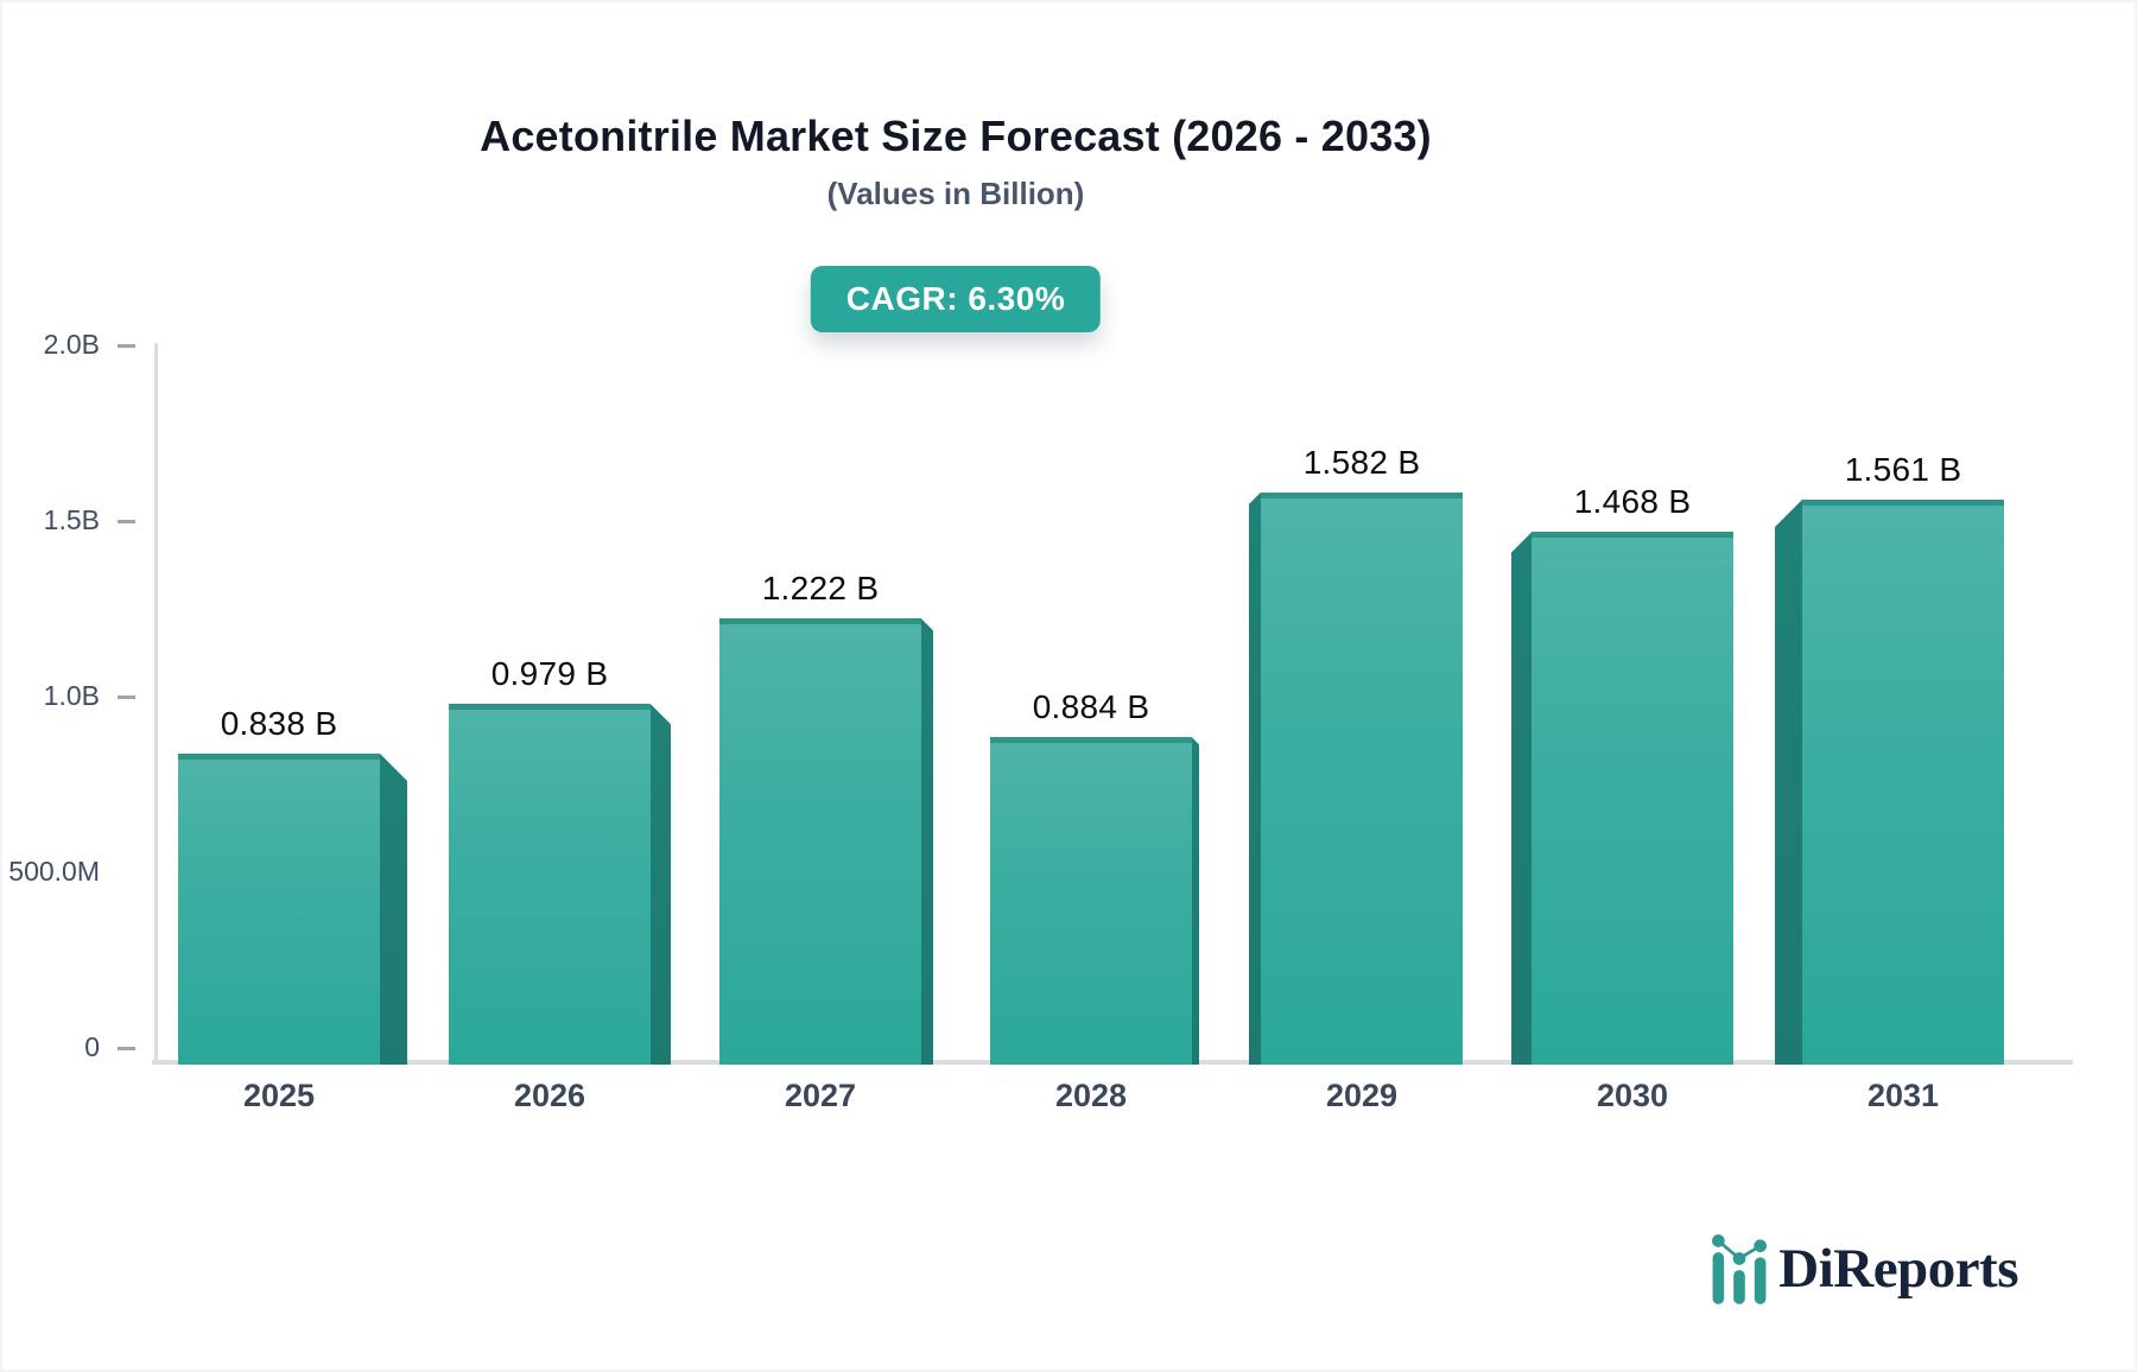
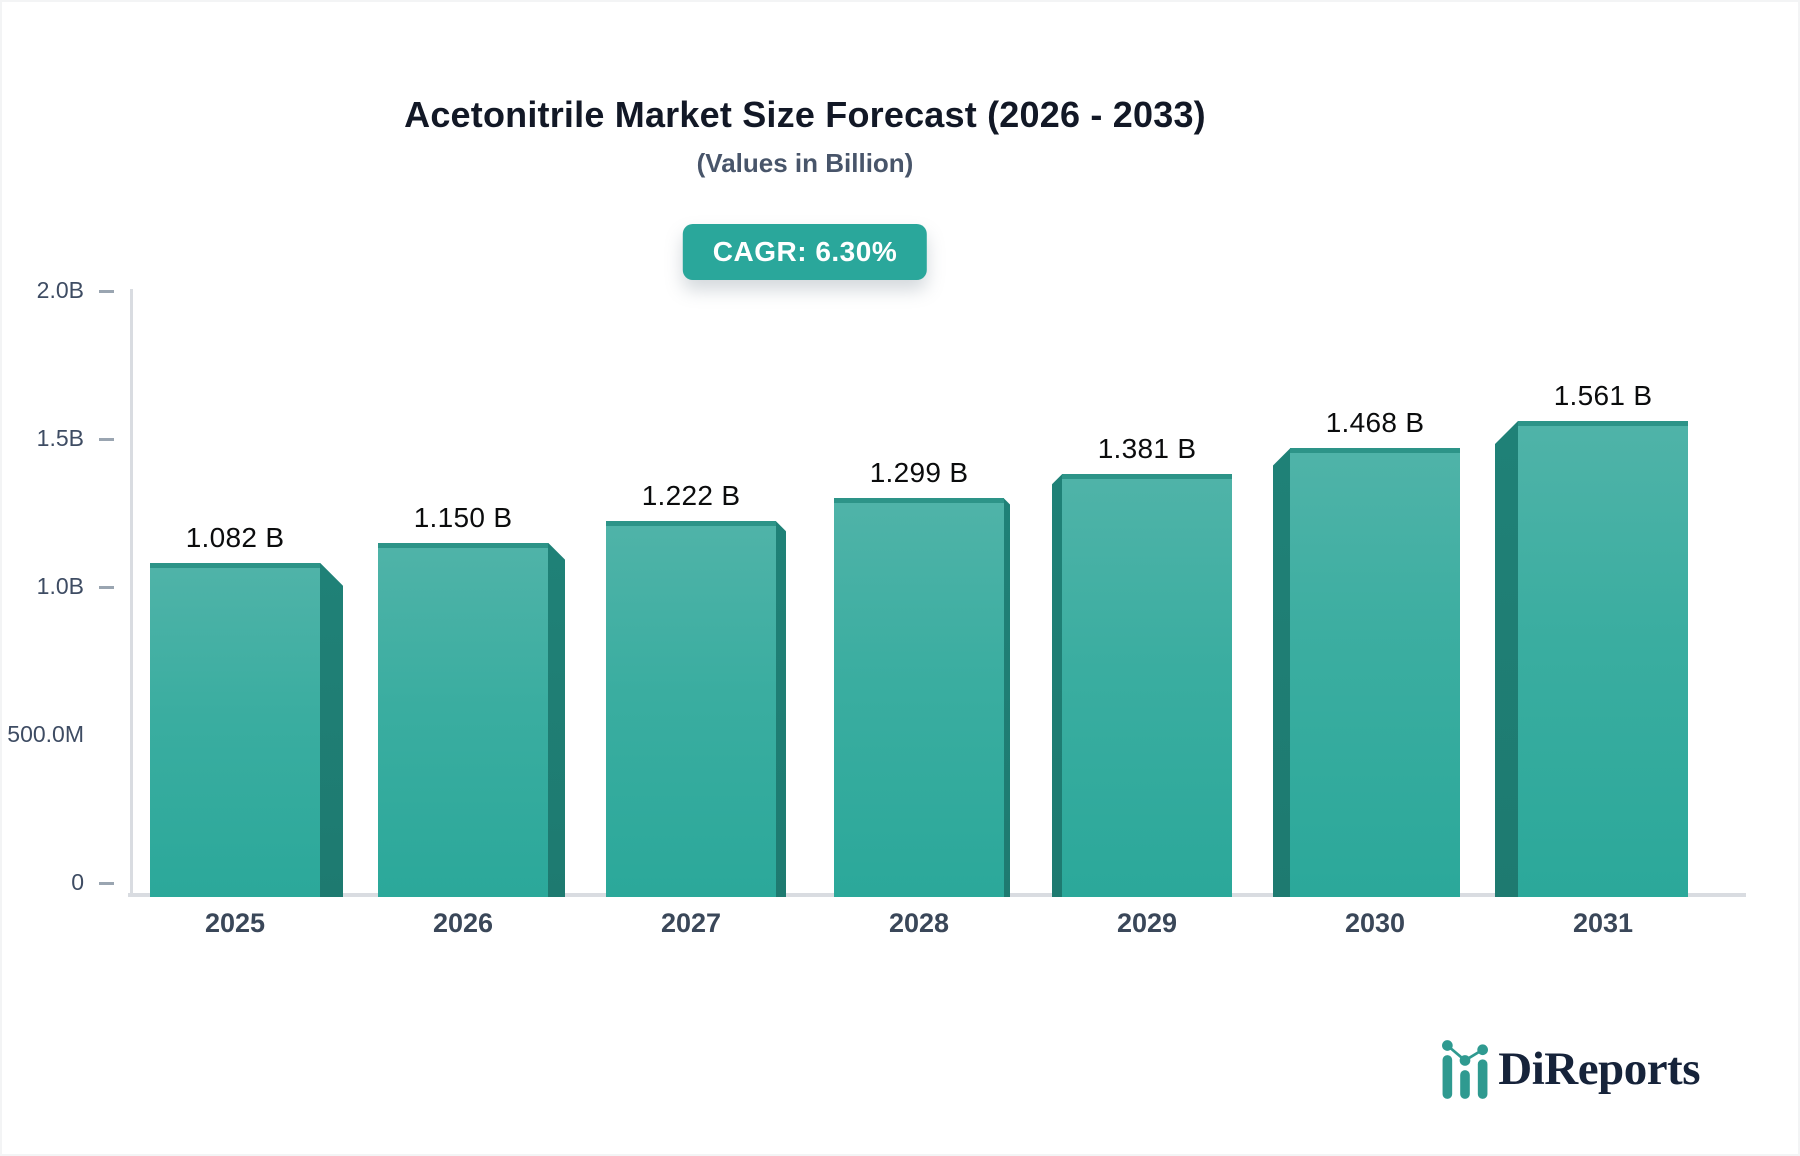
2025: 0.838 -> 1.082
2026: 0.979 -> 1.150
2028: 0.884 -> 1.299
2029: 1.582 -> 1.381
